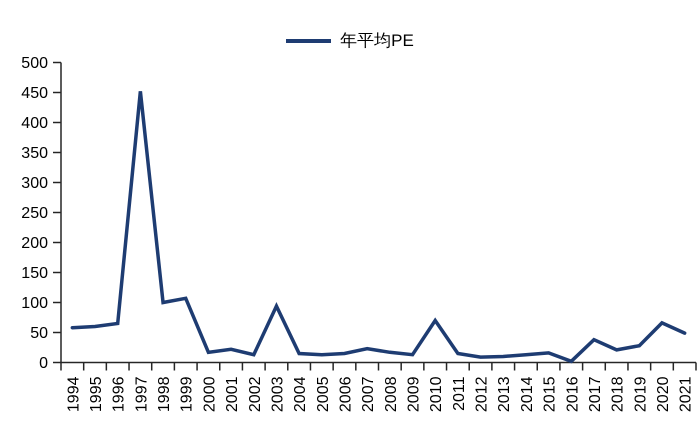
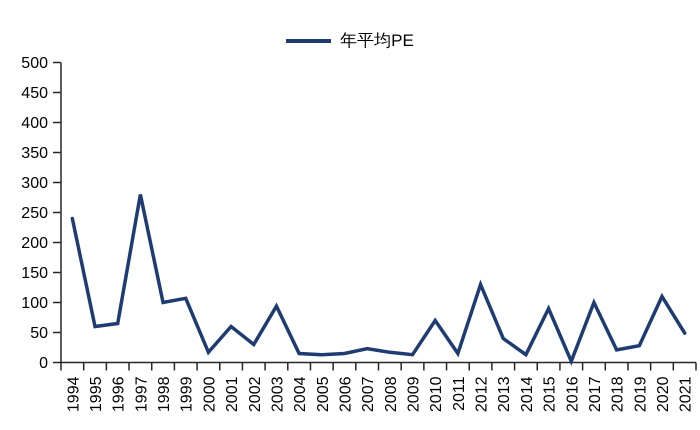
1994: 60 -> 240
1997: 450 -> 280
2001: 20 -> 60
2002: 10 -> 30
2012: 10 -> 130
2013: 10 -> 40
2015: 20 -> 90
2017: 40 -> 100
2020: 70 -> 110
